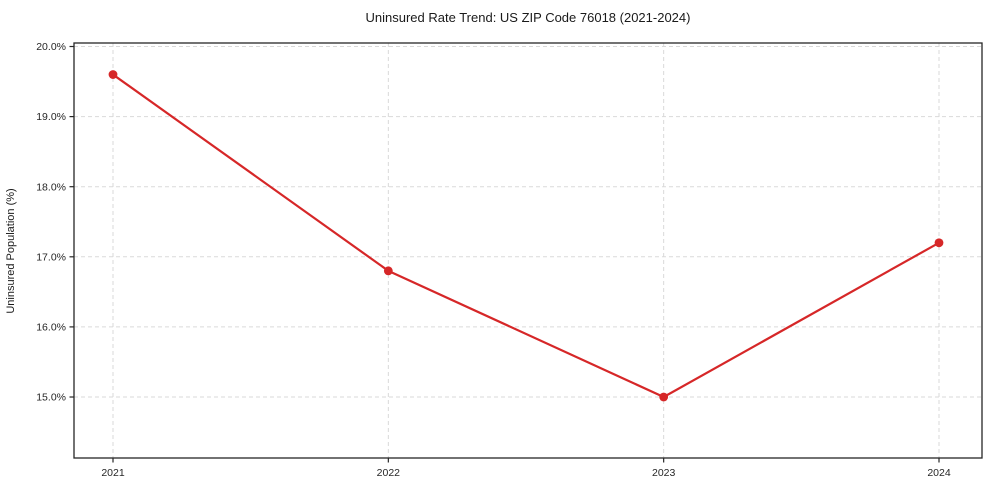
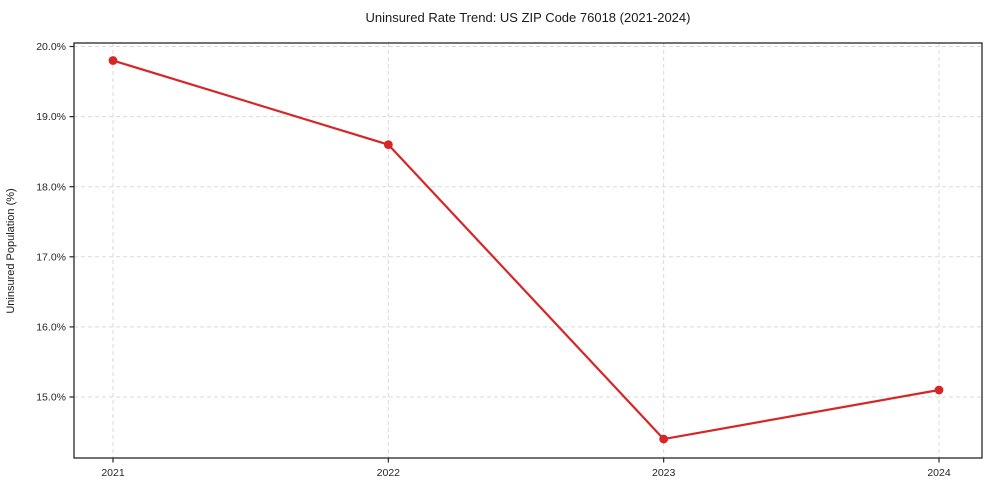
2021: 19.6% -> 19.8%
2022: 16.8% -> 18.6%
2023: 15.0% -> 14.4%
2024: 17.2% -> 15.1%
